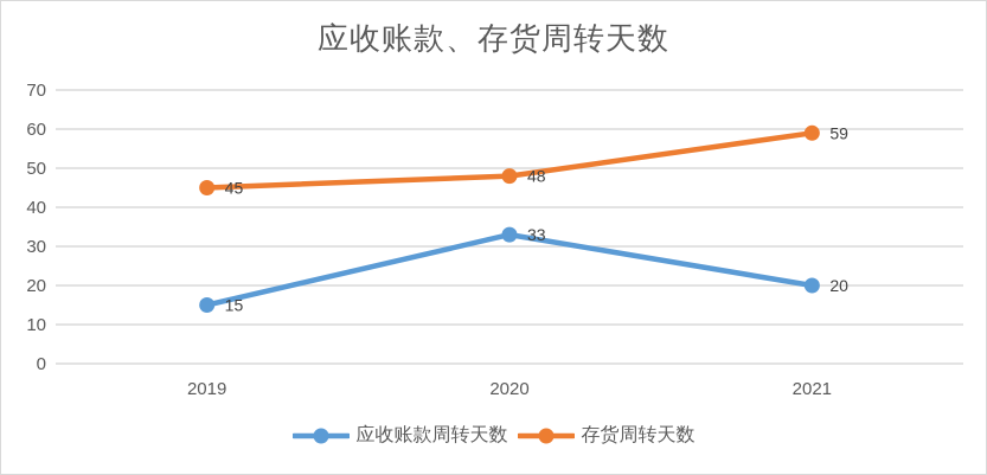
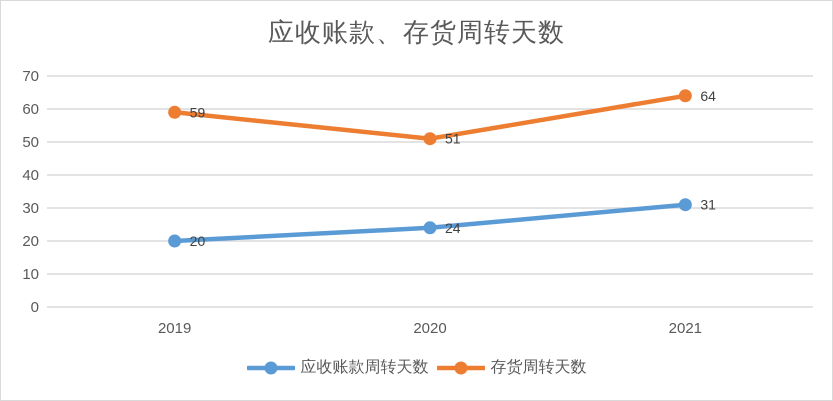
应收账款周转天数/2019: 15 -> 20
存货周转天数/2019: 45 -> 59
应收账款周转天数/2020: 33 -> 24
存货周转天数/2020: 48 -> 51
应收账款周转天数/2021: 20 -> 31
存货周转天数/2021: 59 -> 64
